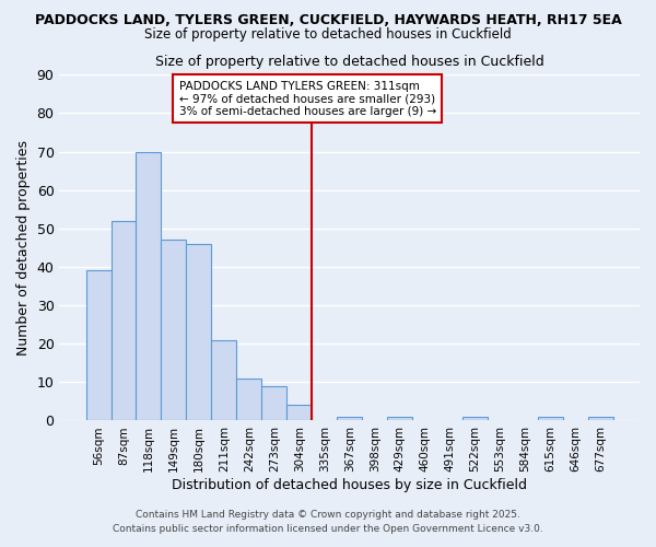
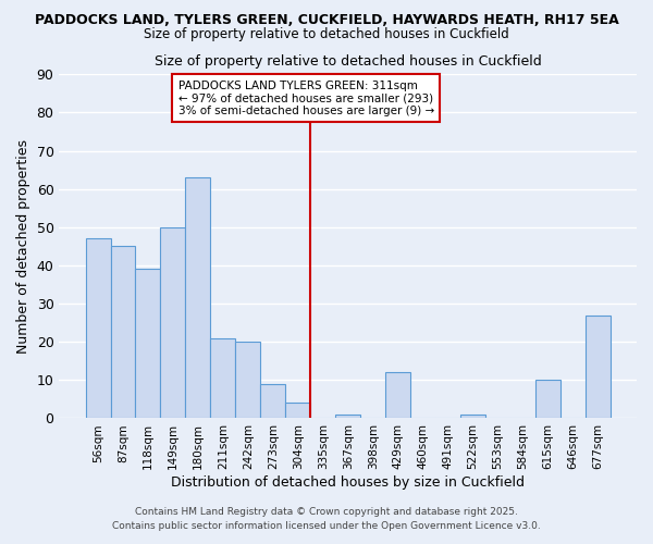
56sqm: 39 -> 47
87sqm: 52 -> 45
118sqm: 70 -> 39
149sqm: 47 -> 50
180sqm: 46 -> 63
242sqm: 11 -> 20
429sqm: 1 -> 12
615sqm: 1 -> 10
677sqm: 1 -> 27
